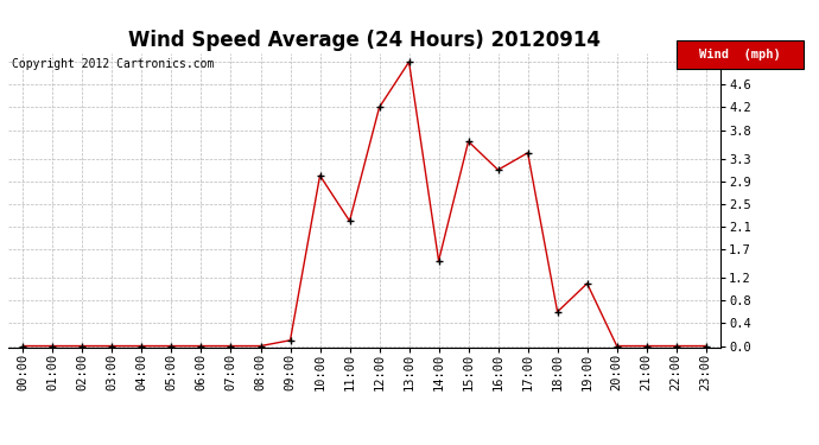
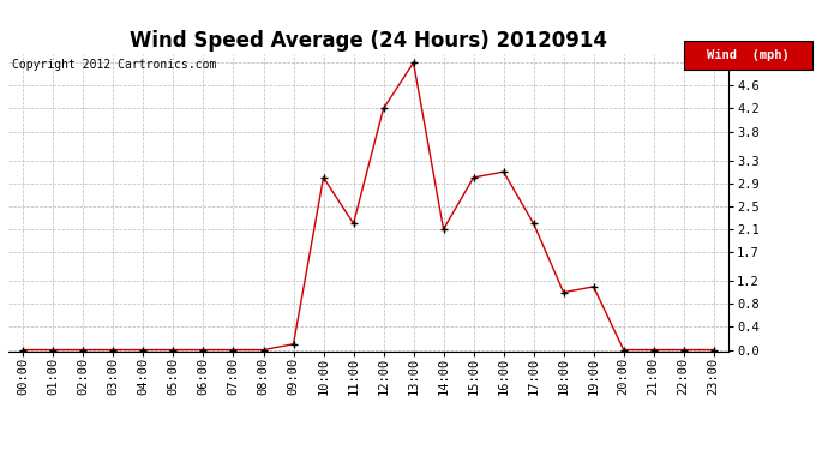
14:00: 1.5 -> 2.1
15:00: 3.6 -> 3.0
17:00: 3.4 -> 2.2
18:00: 0.6 -> 1.0
